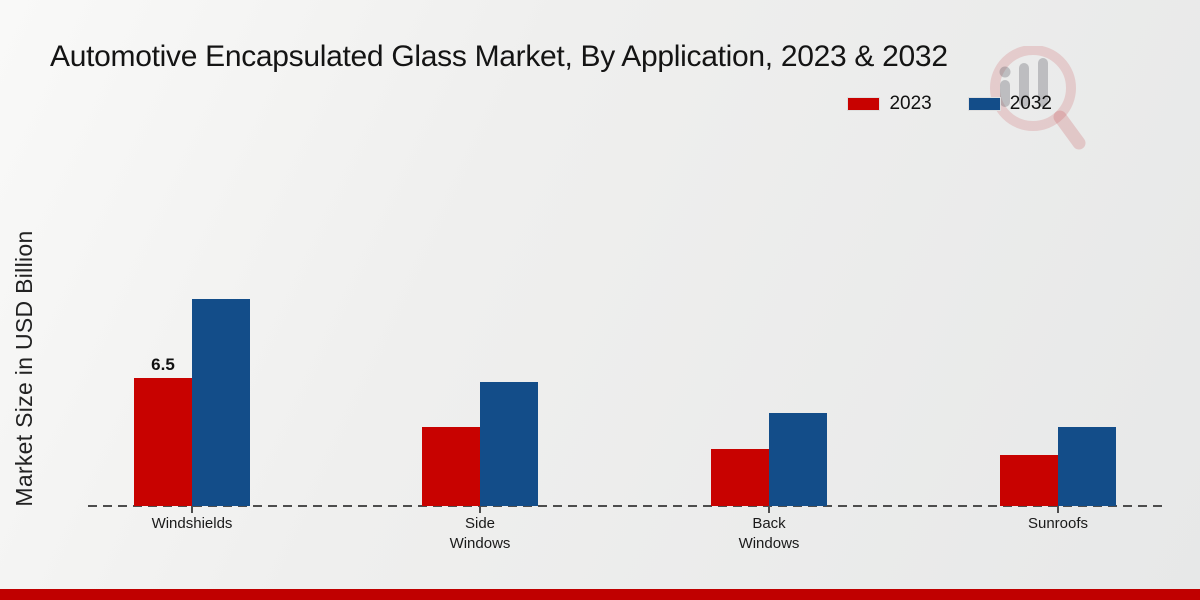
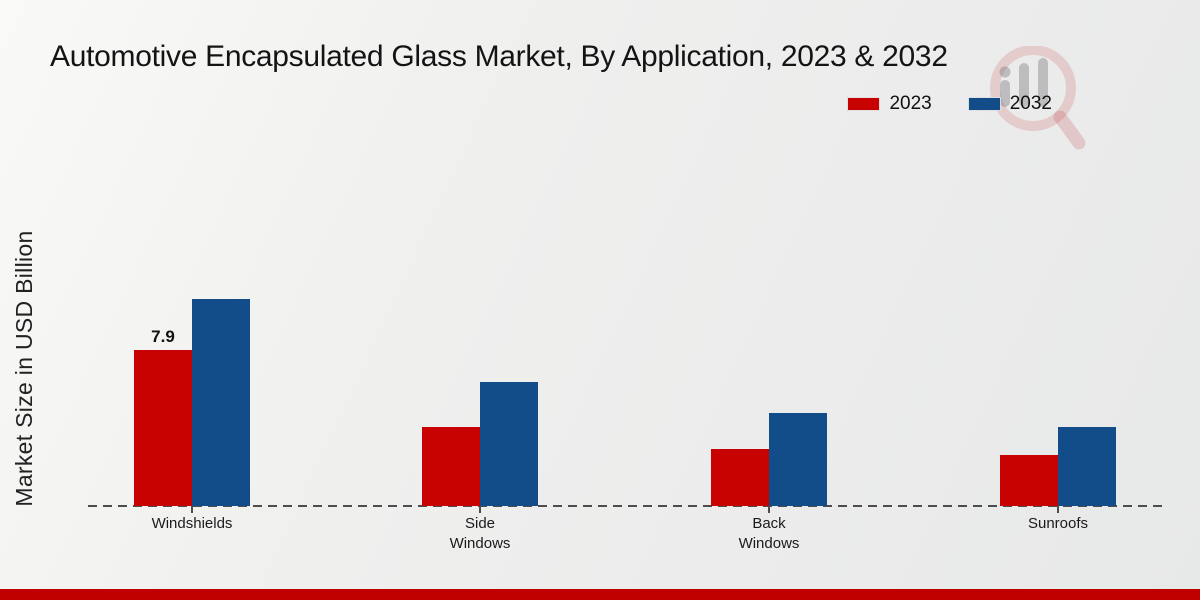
2023/Windshields: 6.5 -> 7.9
